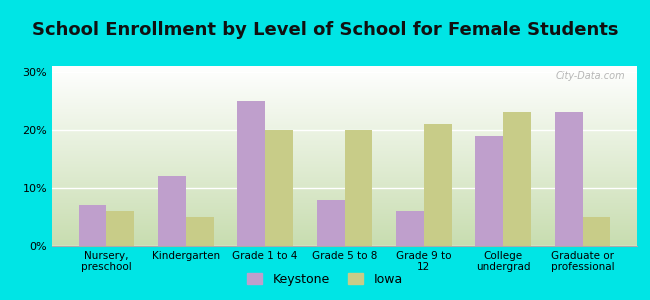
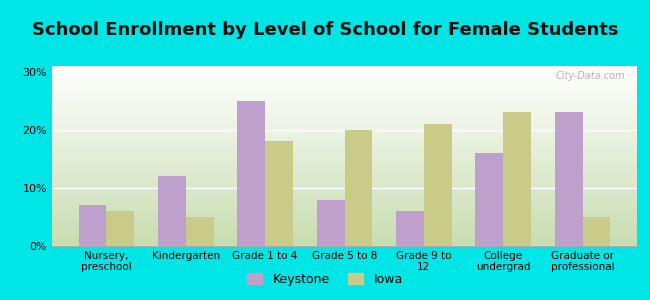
Iowa/Grade 1 to 4: 20% -> 18%
Keystone/College undergrad: 19% -> 16%
